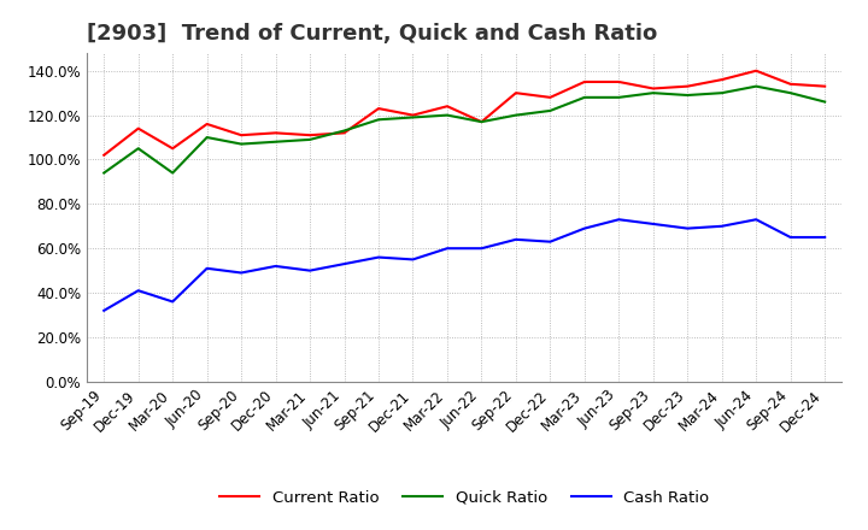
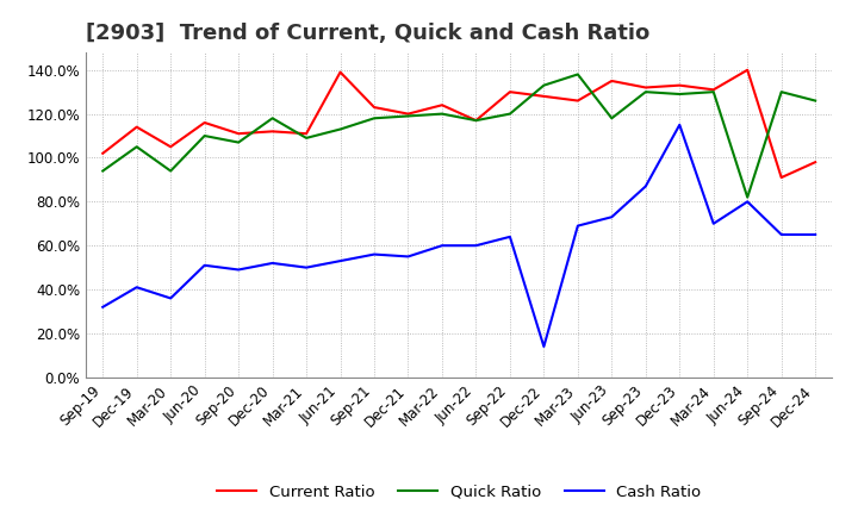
Quick Ratio/Dec-20: 108% -> 118%
Current Ratio/Jun-21: 112% -> 139%
Quick Ratio/Dec-22: 122% -> 133%
Cash Ratio/Dec-22: 63% -> 14%
Current Ratio/Mar-23: 135% -> 126%
Quick Ratio/Mar-23: 128% -> 138%
Quick Ratio/Jun-23: 128% -> 118%
Cash Ratio/Sep-23: 71% -> 87%
Cash Ratio/Dec-23: 69% -> 115%
Current Ratio/Mar-24: 136% -> 131%
Quick Ratio/Jun-24: 133% -> 82%
Cash Ratio/Jun-24: 73% -> 80%
Current Ratio/Sep-24: 134% -> 91%
Current Ratio/Dec-24: 133% -> 98%
